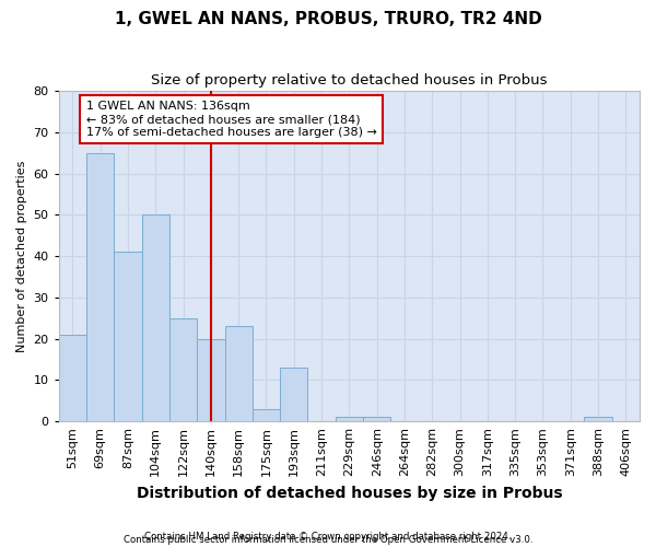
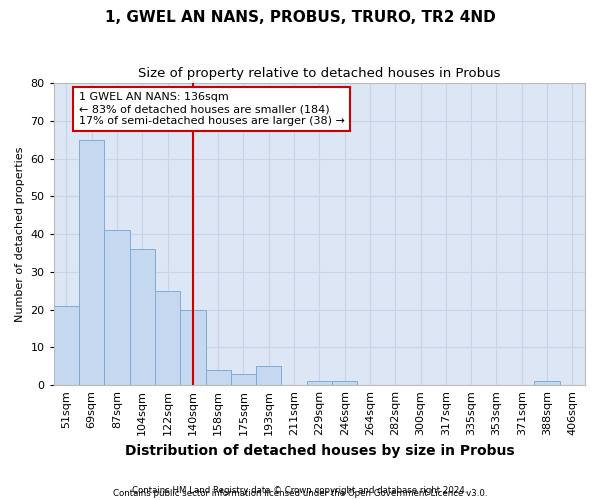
104sqm: 50 -> 36
158sqm: 23 -> 4
193sqm: 13 -> 5
